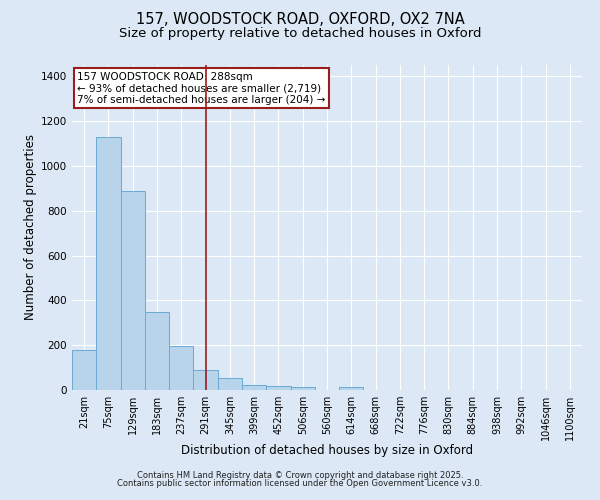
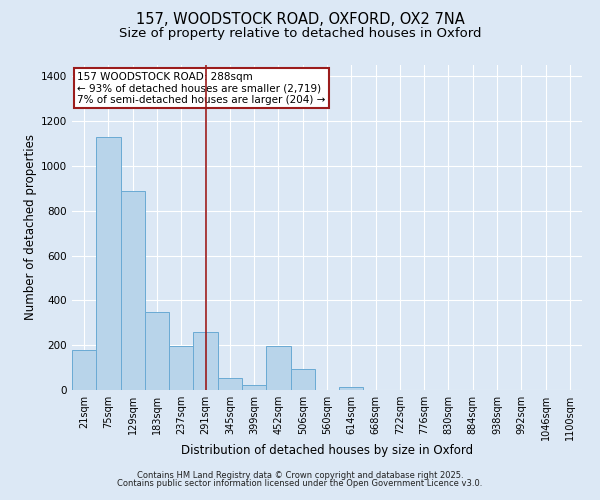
291sqm: 90 -> 260
452sqm: 20 -> 195
506sqm: 15 -> 95
